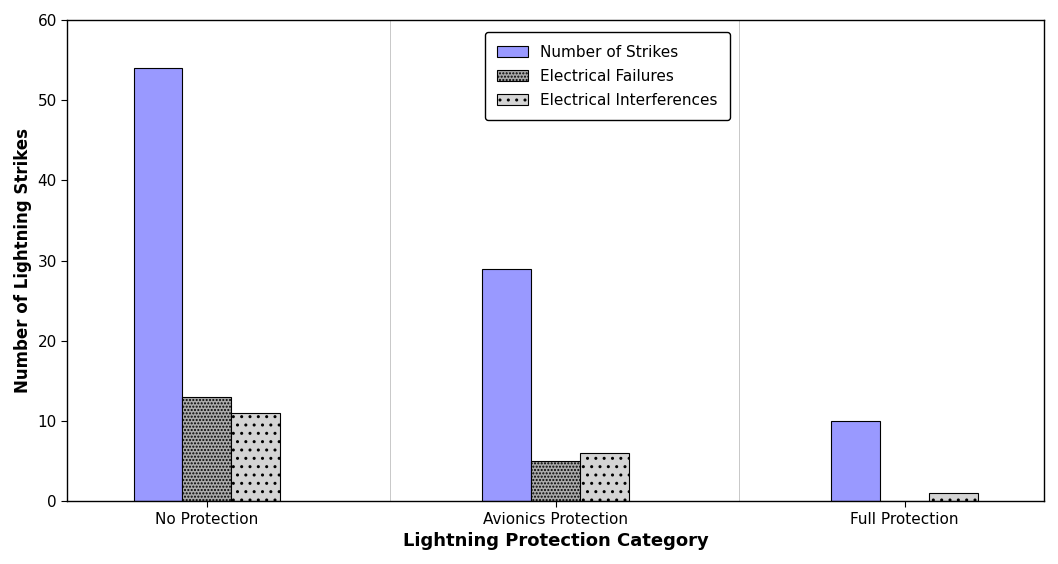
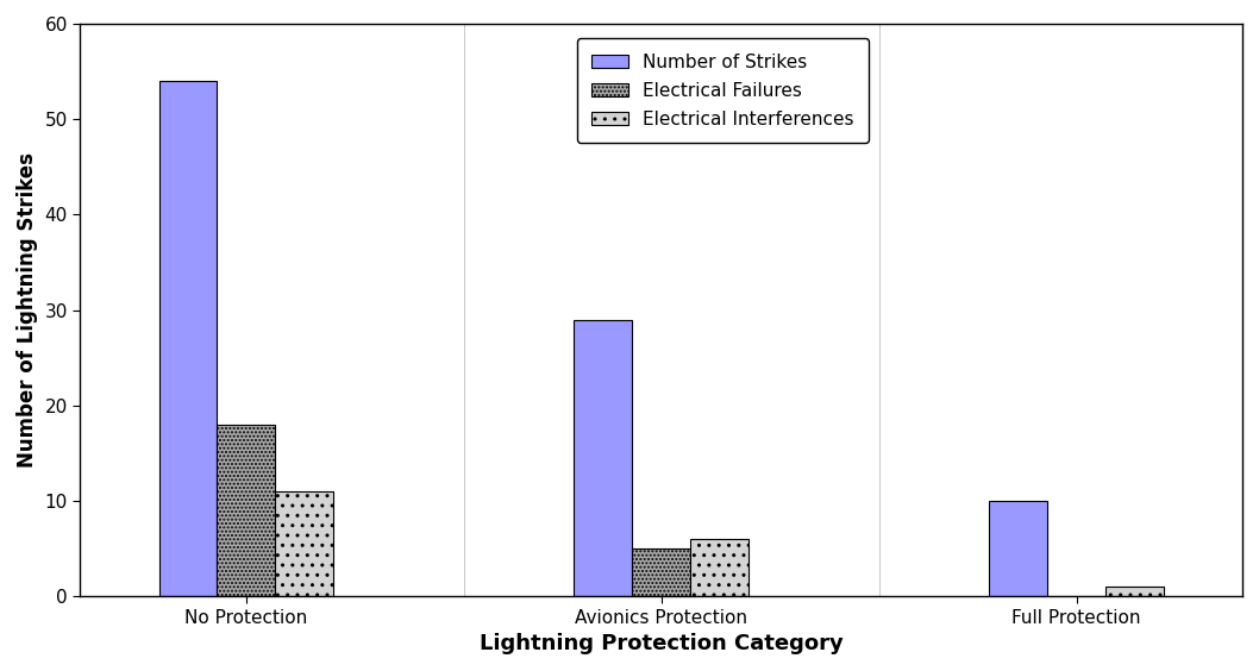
Electrical Failures/No Protection: 13 -> 18
